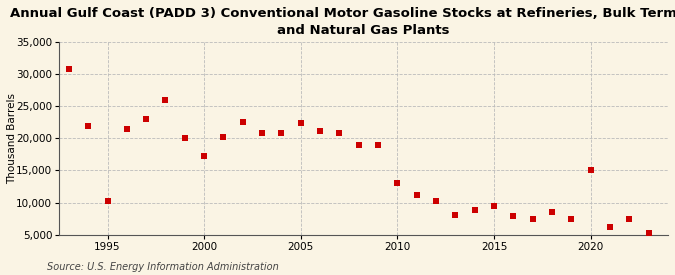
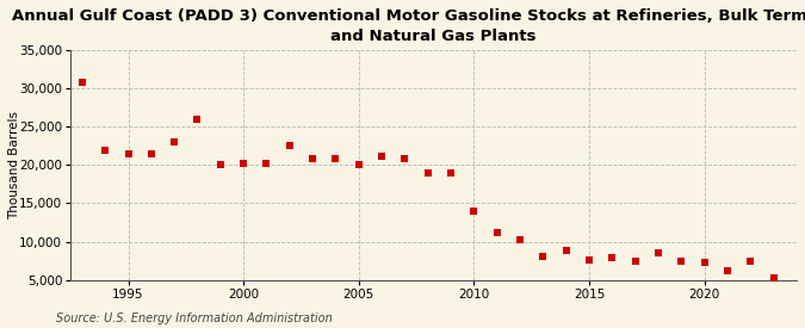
1995: 10,200 -> 21,400
2000: 17,200 -> 20,300
2005: 22,400 -> 20,100
2010: 13,000 -> 14,000
2015: 9,400 -> 7,600
2020: 15,000 -> 7,300
